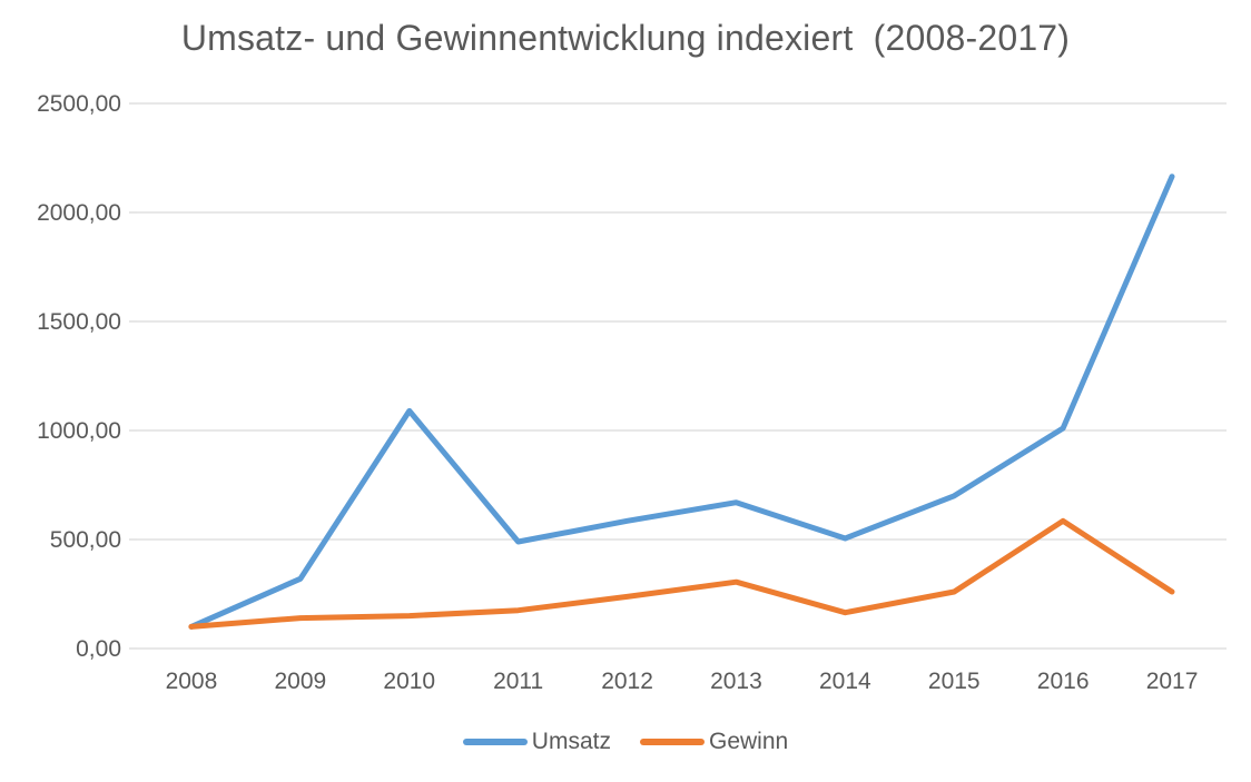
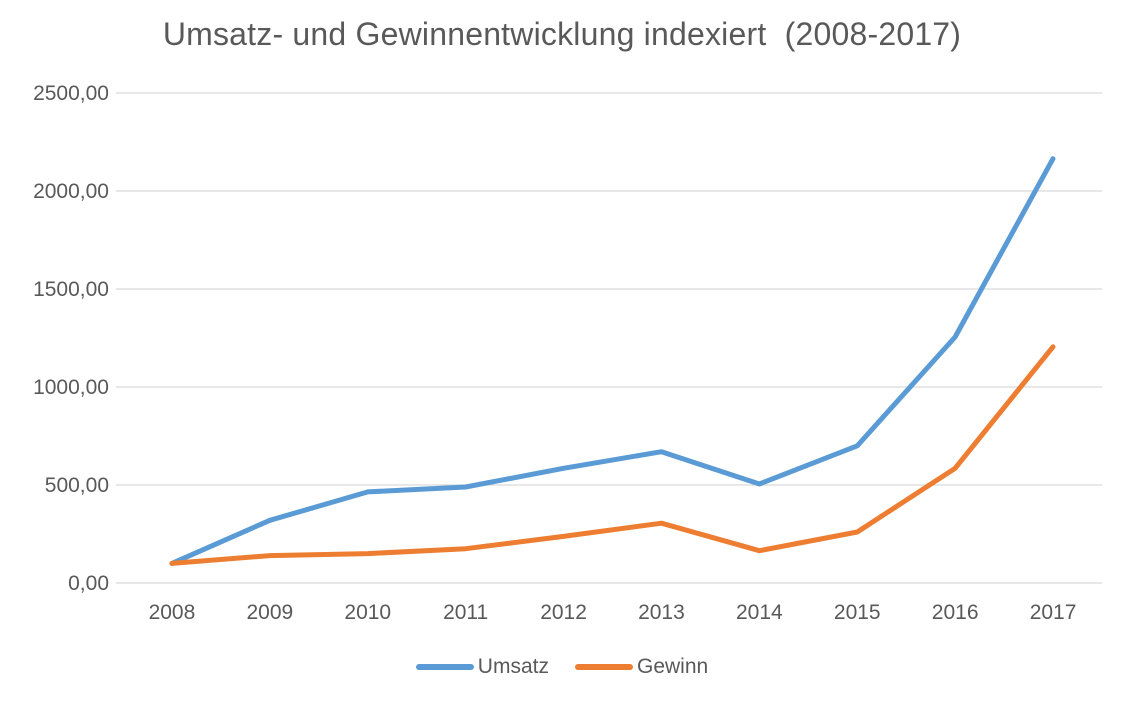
Umsatz/2010: 1090 -> 460
Umsatz/2016: 1010 -> 1260
Gewinn/2017: 260 -> 1200
